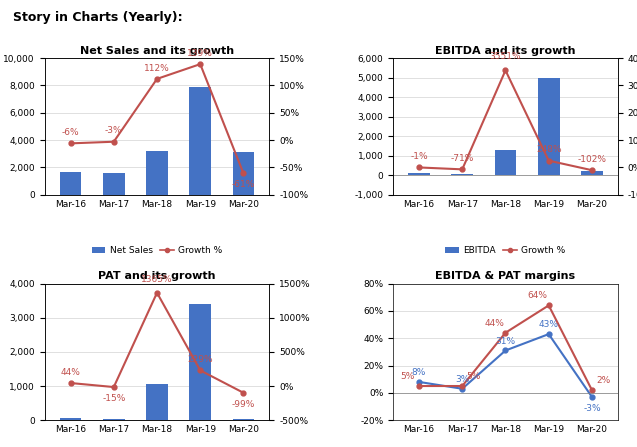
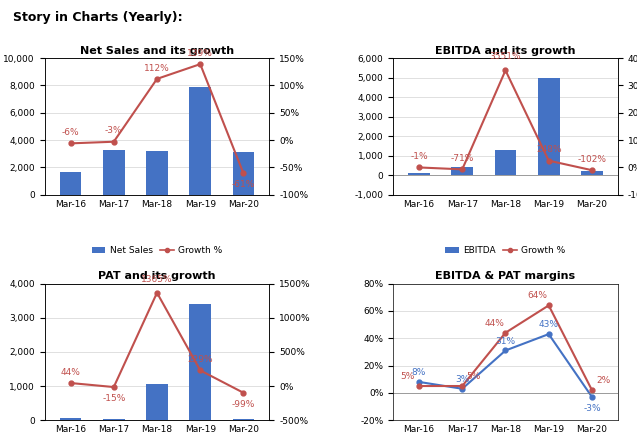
Net Sales and its growth/Net Sales/Mar-17: 1,600 -> 3,300
EBITDA and its growth/EBITDA/Mar-17: 100 -> 400
